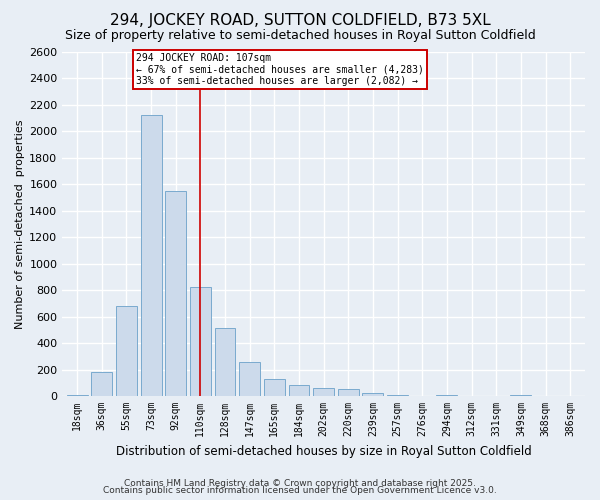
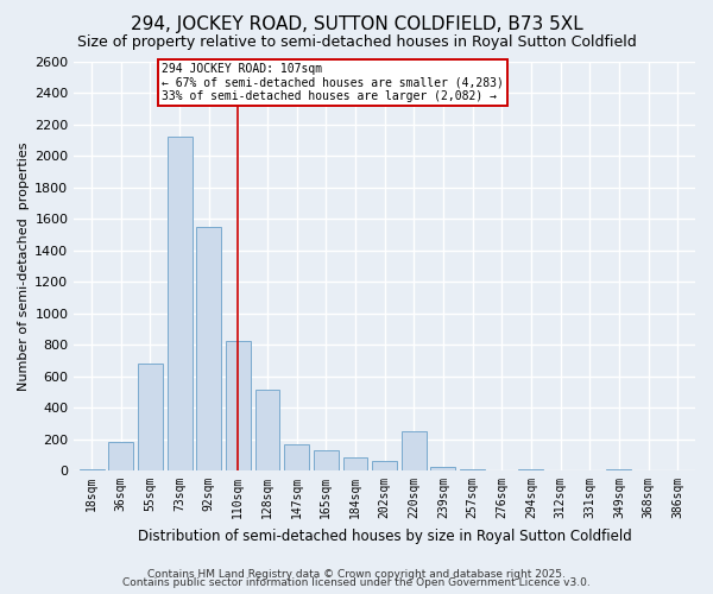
147sqm: 260 -> 170
220sqm: 50 -> 250
